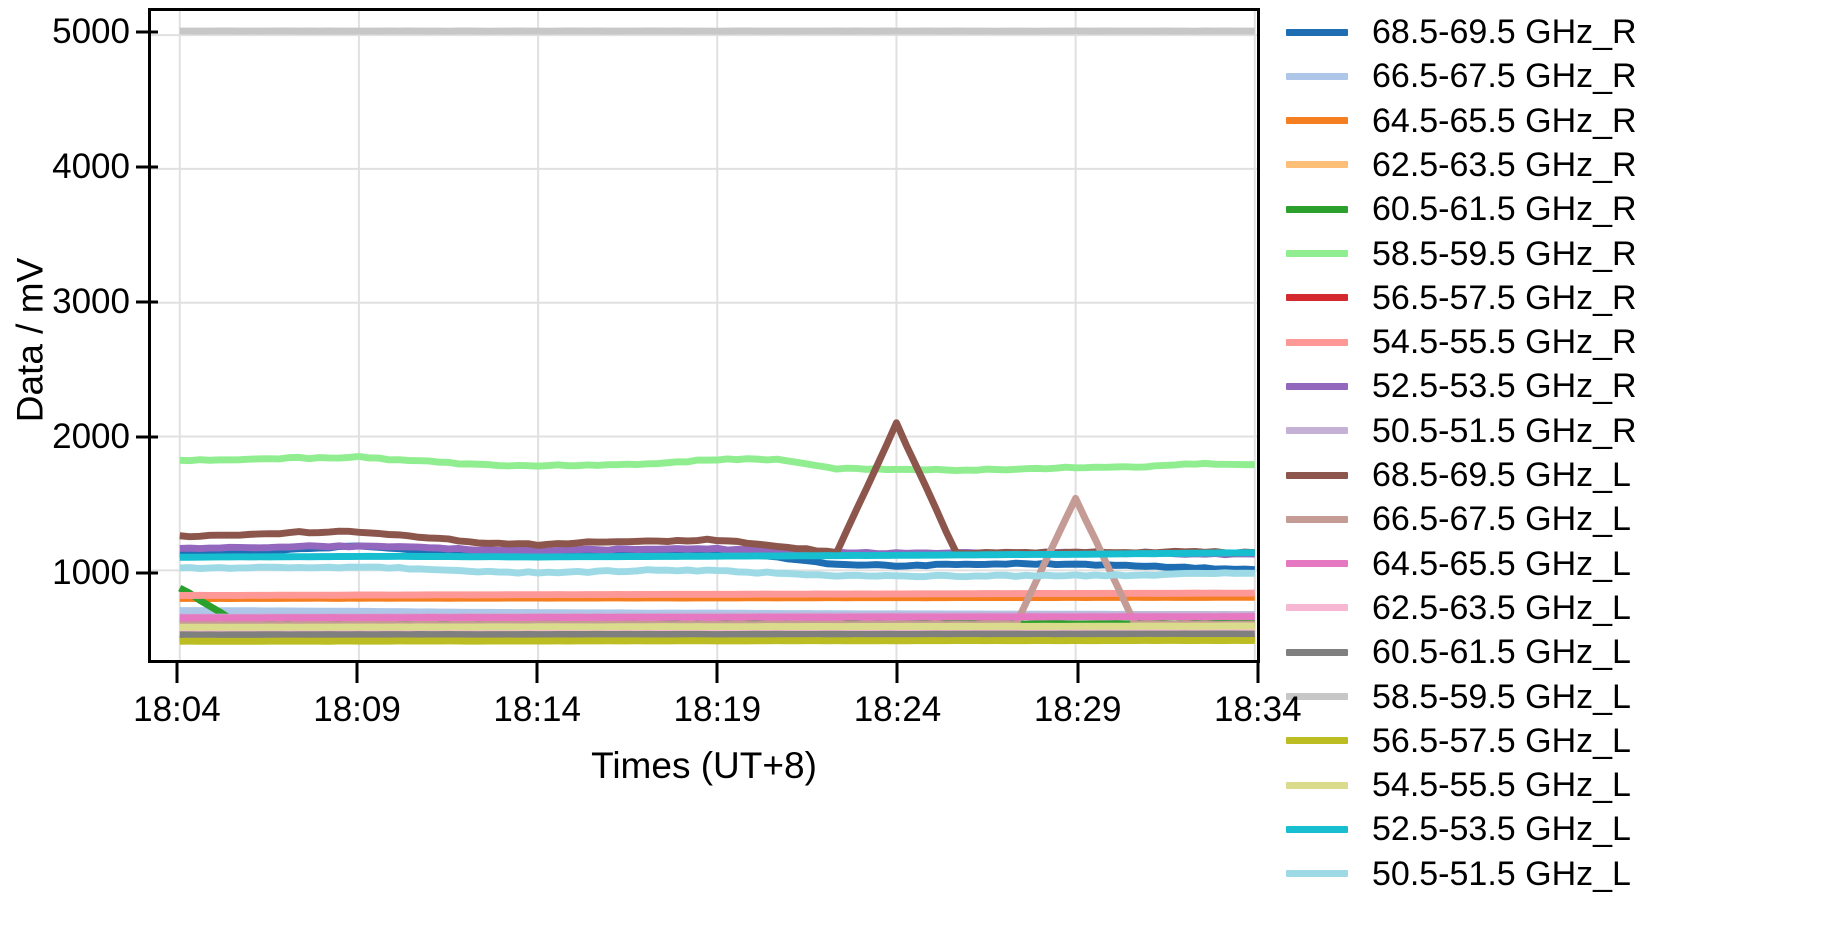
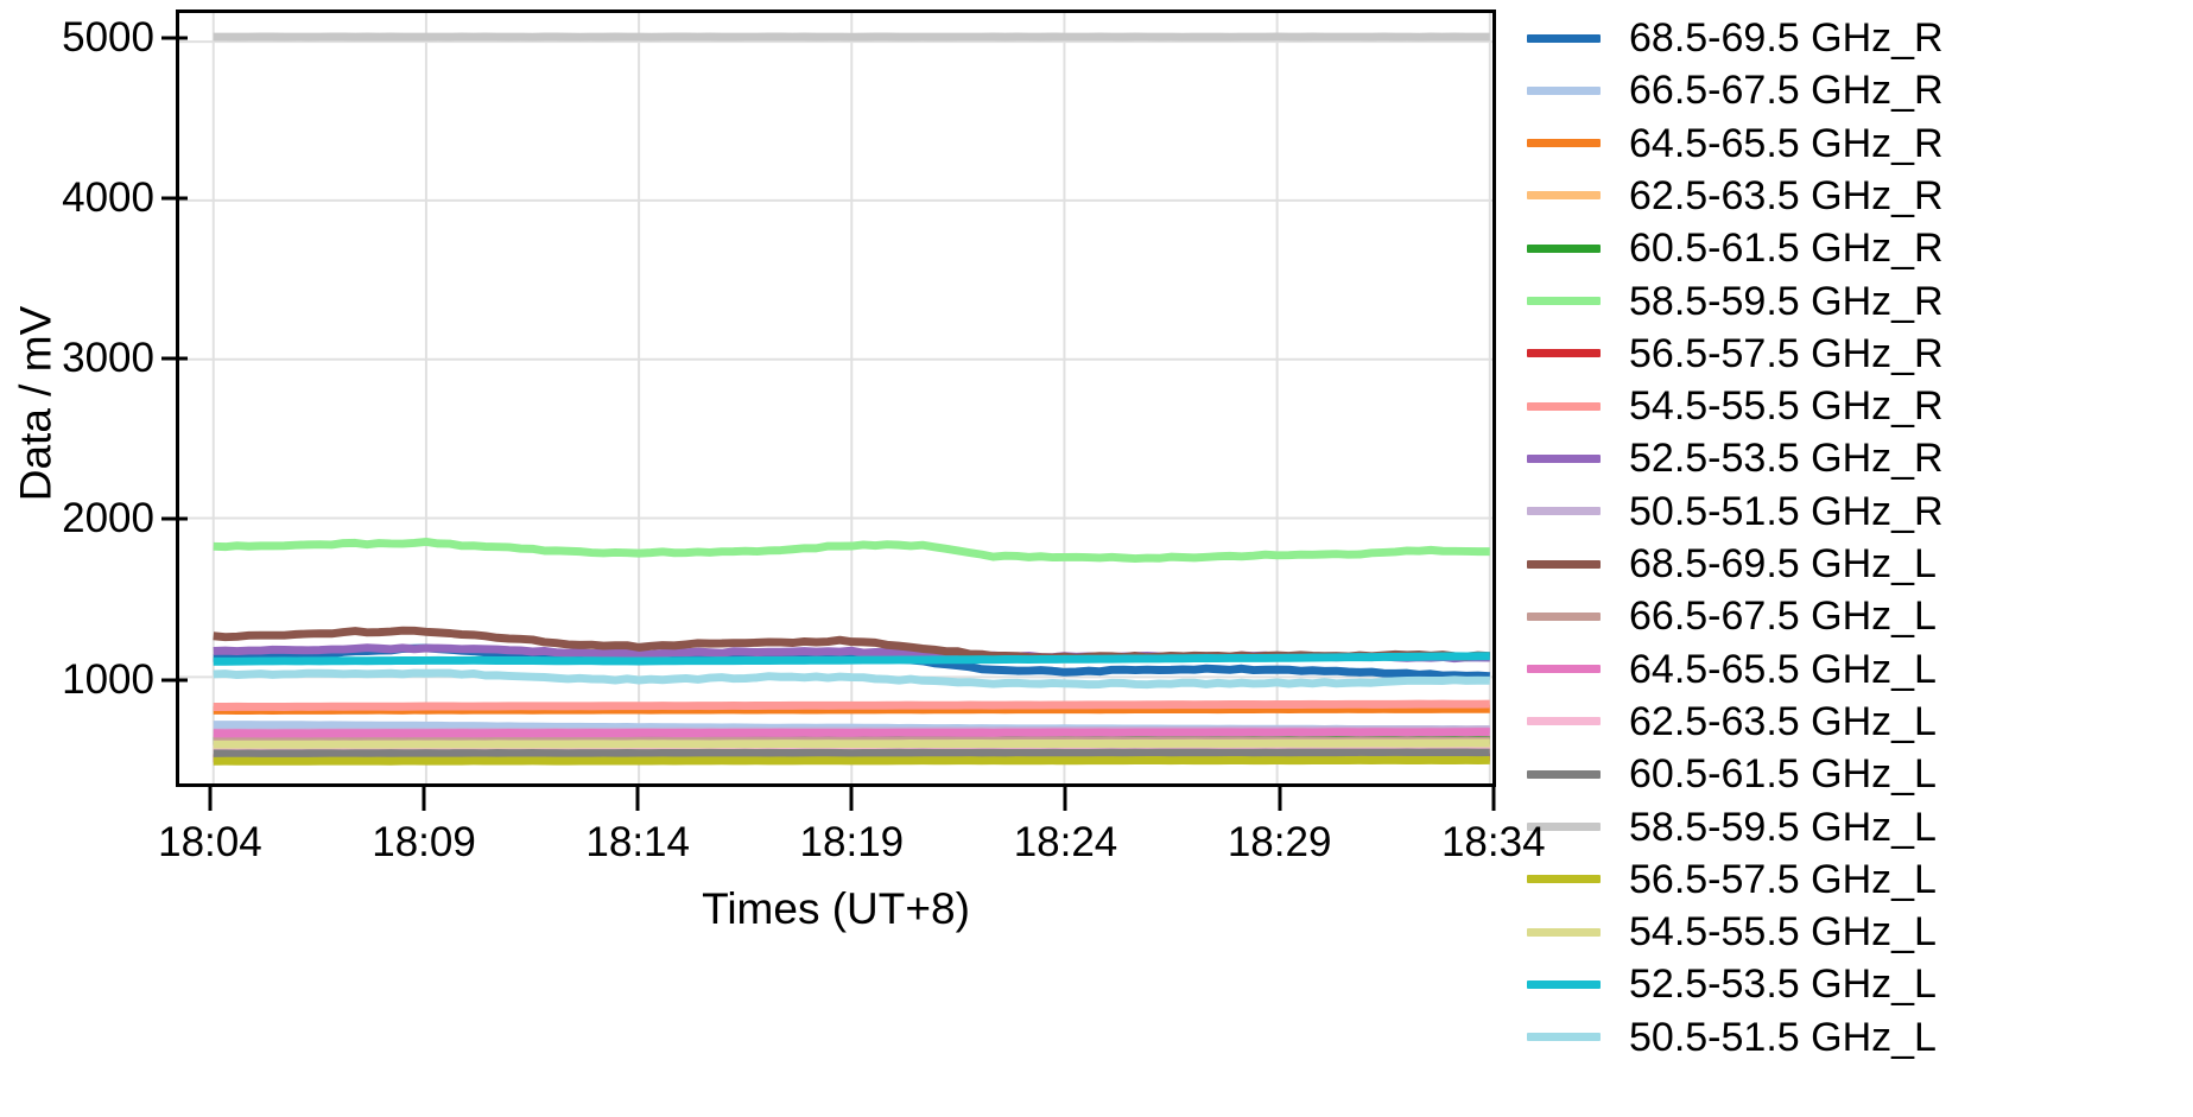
60.5-61.5 GHz_R/18:04: 870 -> 600
68.5-69.5 GHz_L/18:24: 2100 -> 1120
66.5-67.5 GHz_L/18:29: 1540 -> 600
